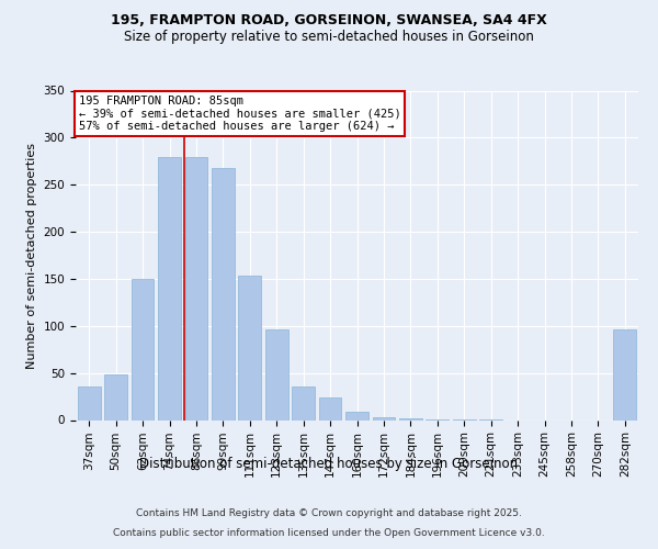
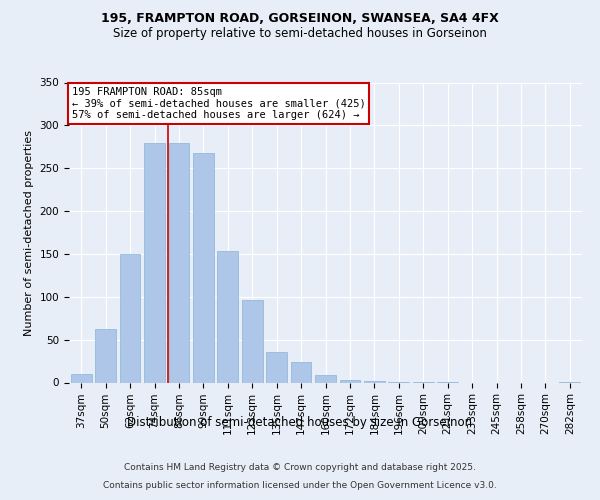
37sqm: 36 -> 10
50sqm: 48 -> 63
282sqm: 96 -> 1
